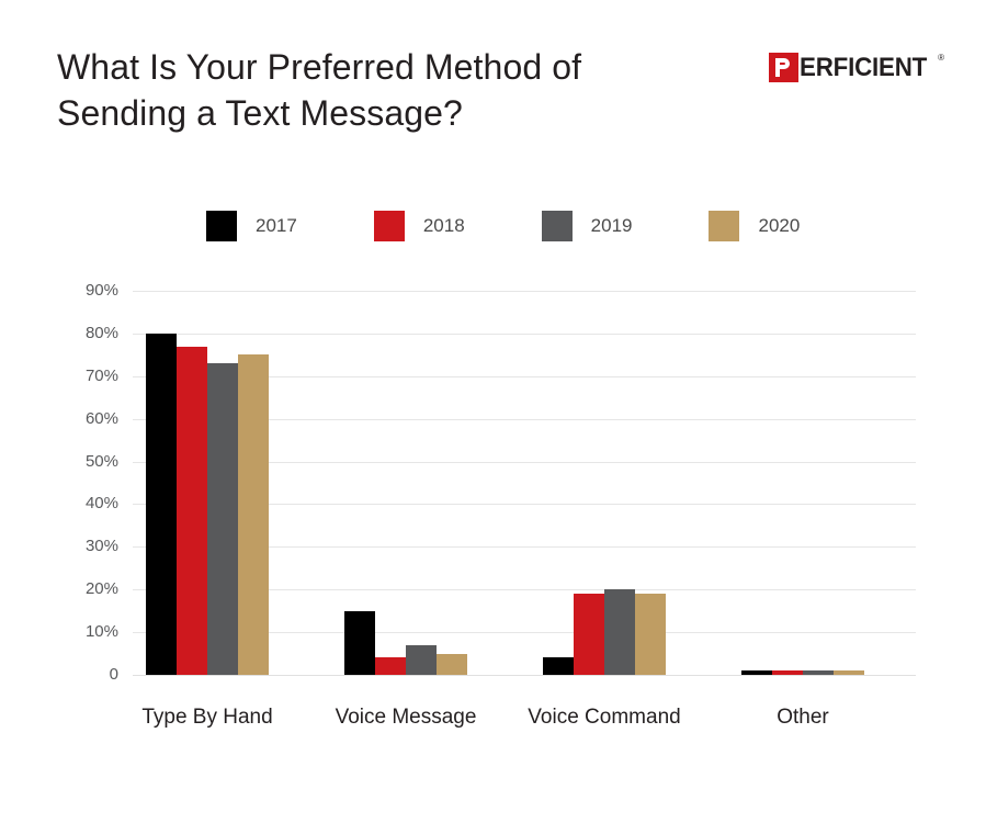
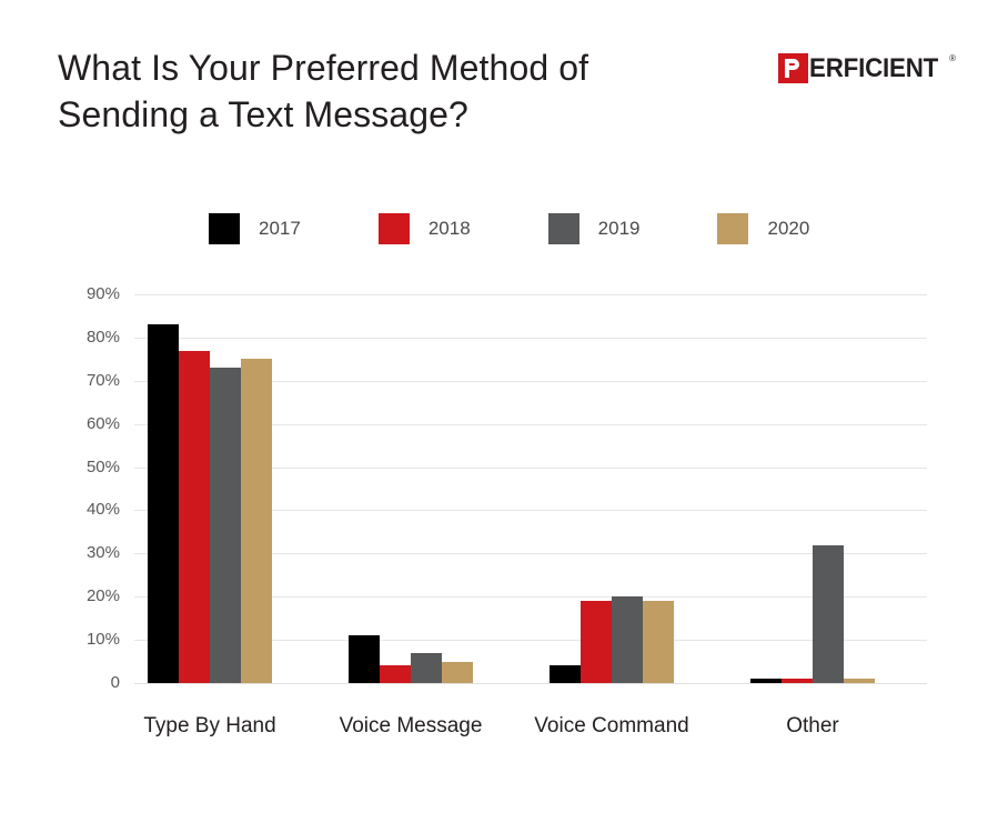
2017/Type By Hand: 80% -> 83%
2017/Voice Message: 15% -> 11%
2019/Other: 1% -> 32%
